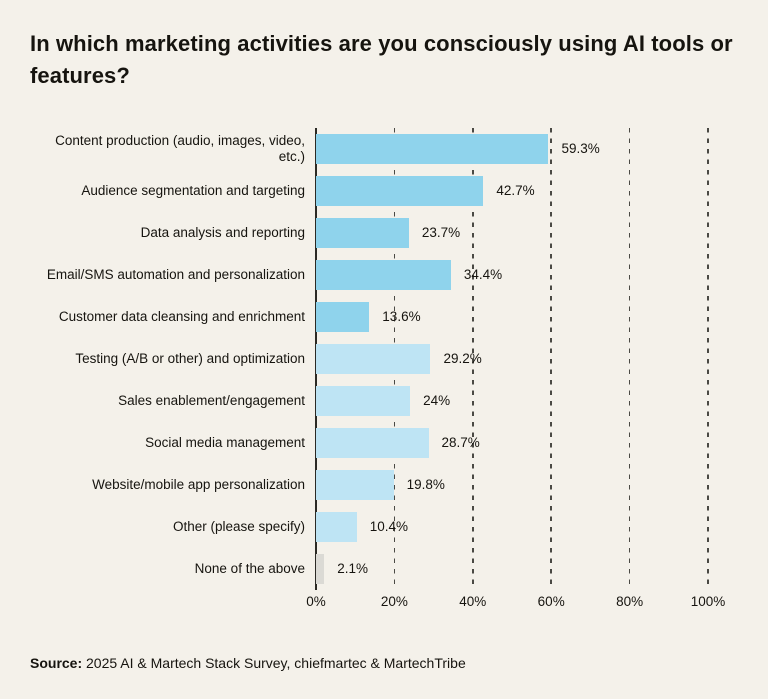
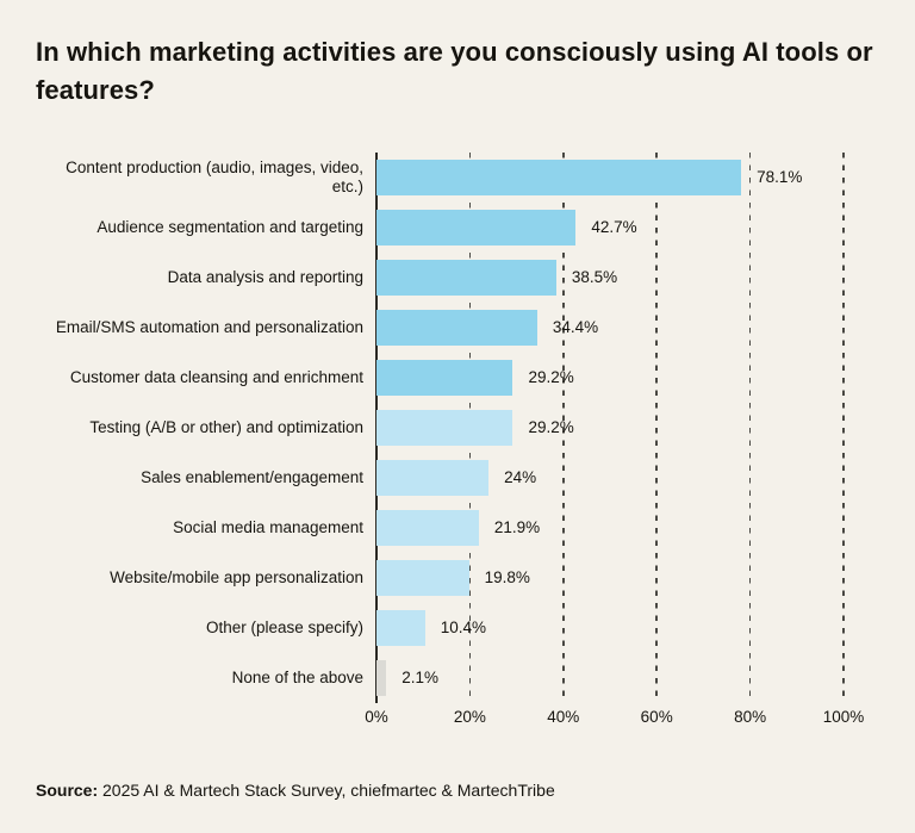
Content production (audio, images, video, etc.): 59.3% -> 78.1%
Data analysis and reporting: 23.7% -> 38.5%
Customer data cleansing and enrichment: 13.6% -> 29.2%
Social media management: 28.7% -> 21.9%
